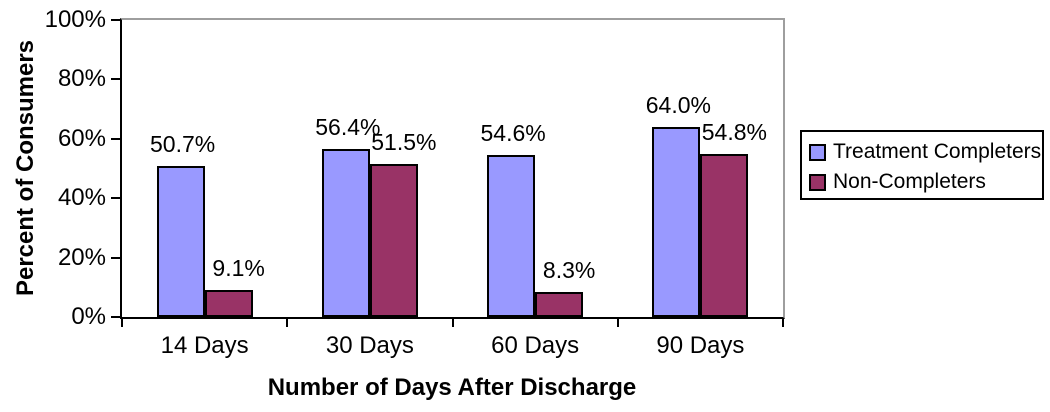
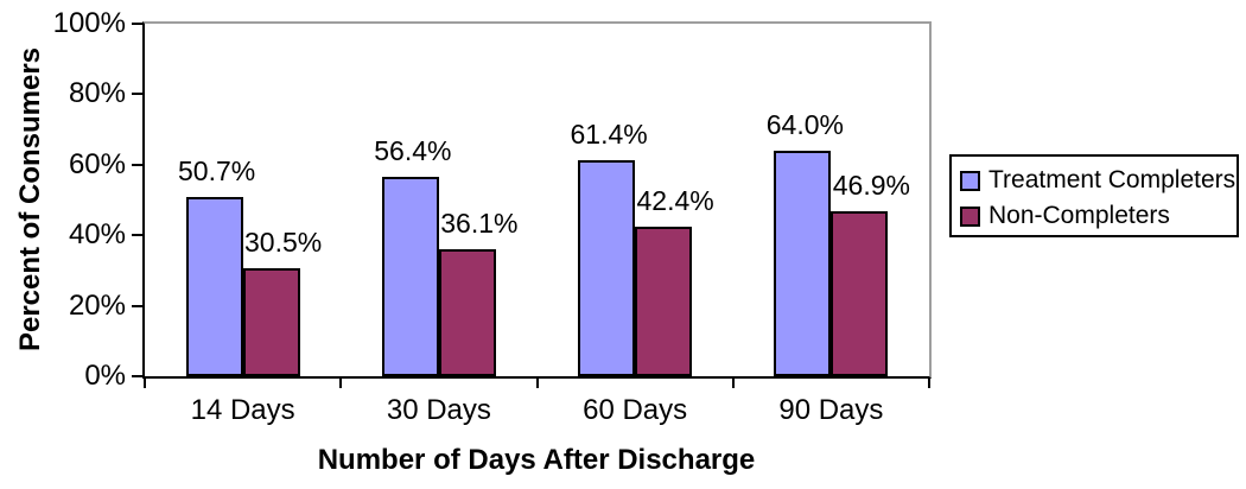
Non-Completers/14 Days: 9.1% -> 30.5%
Non-Completers/30 Days: 51.5% -> 36.1%
Treatment Completers/60 Days: 54.6% -> 61.4%
Non-Completers/60 Days: 8.3% -> 42.4%
Non-Completers/90 Days: 54.8% -> 46.9%
